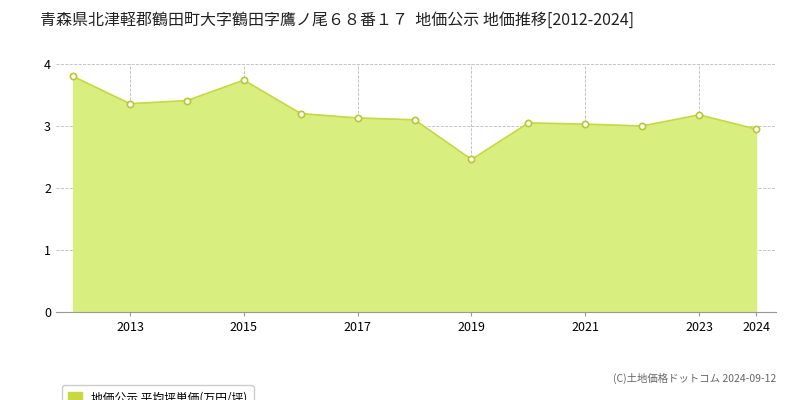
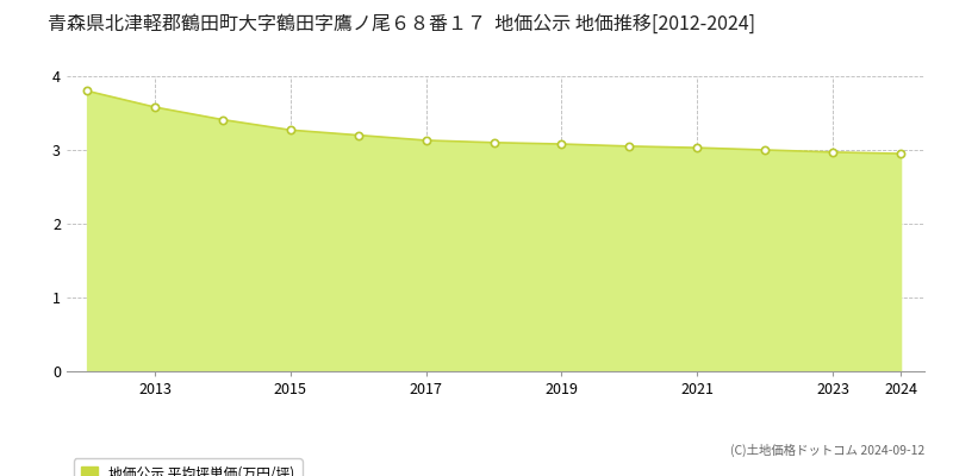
2013: 3.36 -> 3.58
2015: 3.74 -> 3.27
2019: 2.46 -> 3.08
2023: 3.18 -> 2.97
